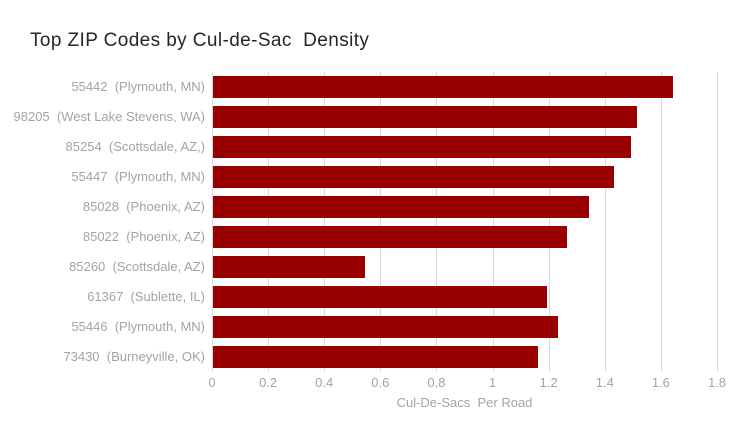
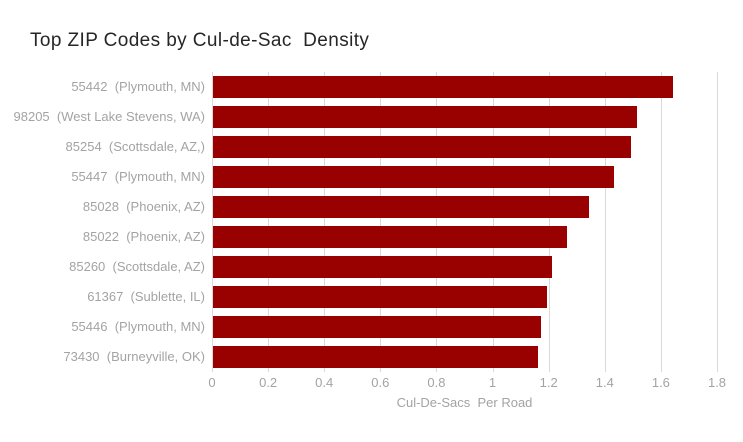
85260 (Scottsdale, AZ): 0.54 -> 1.21
55446 (Plymouth, MN): 1.23 -> 1.17
